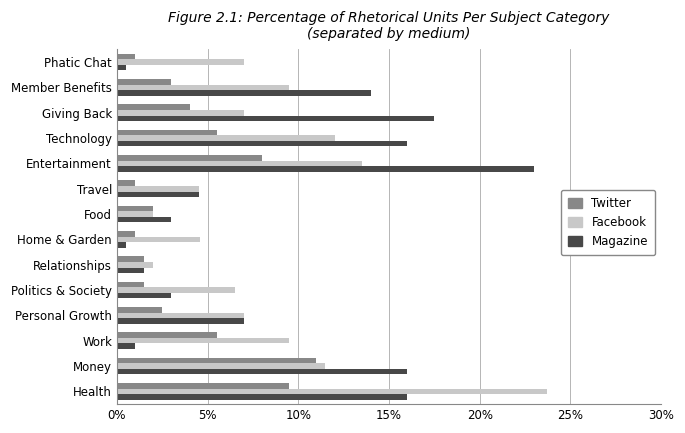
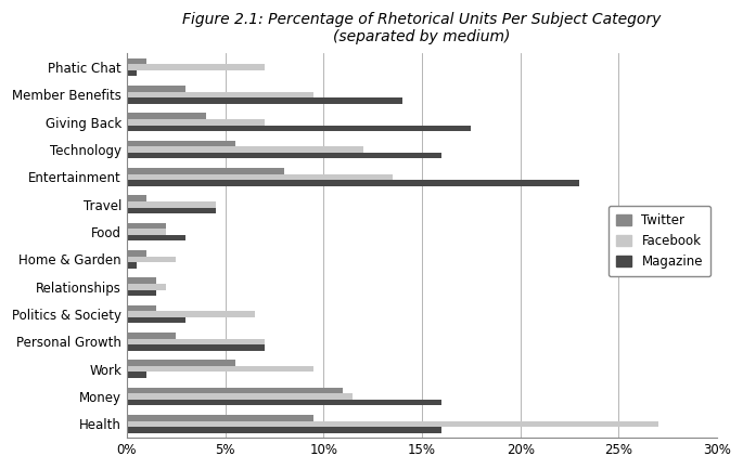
Facebook/Home & Garden: 4.6% -> 2.5%
Facebook/Health: 23.7% -> 27.0%
